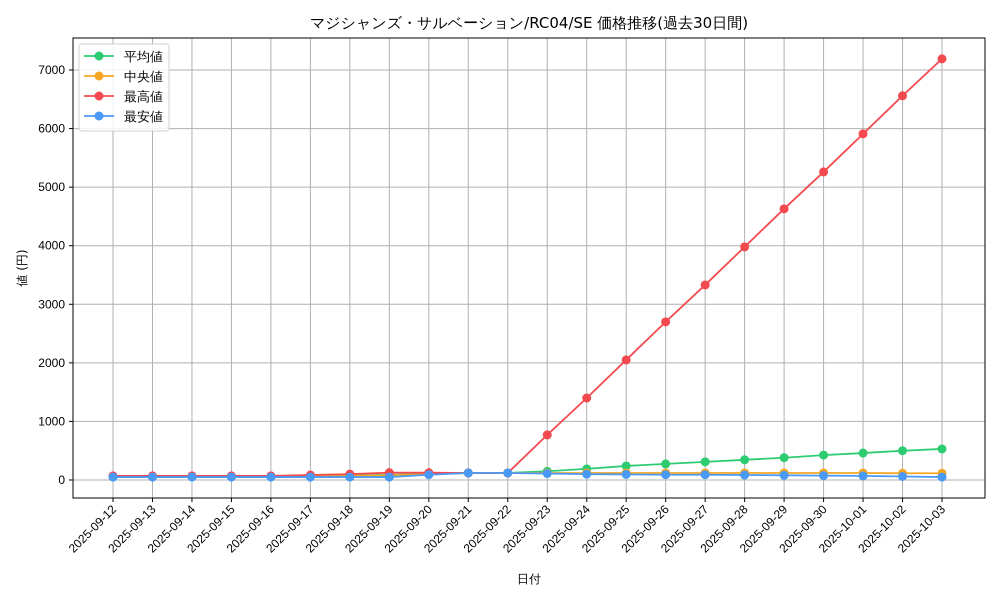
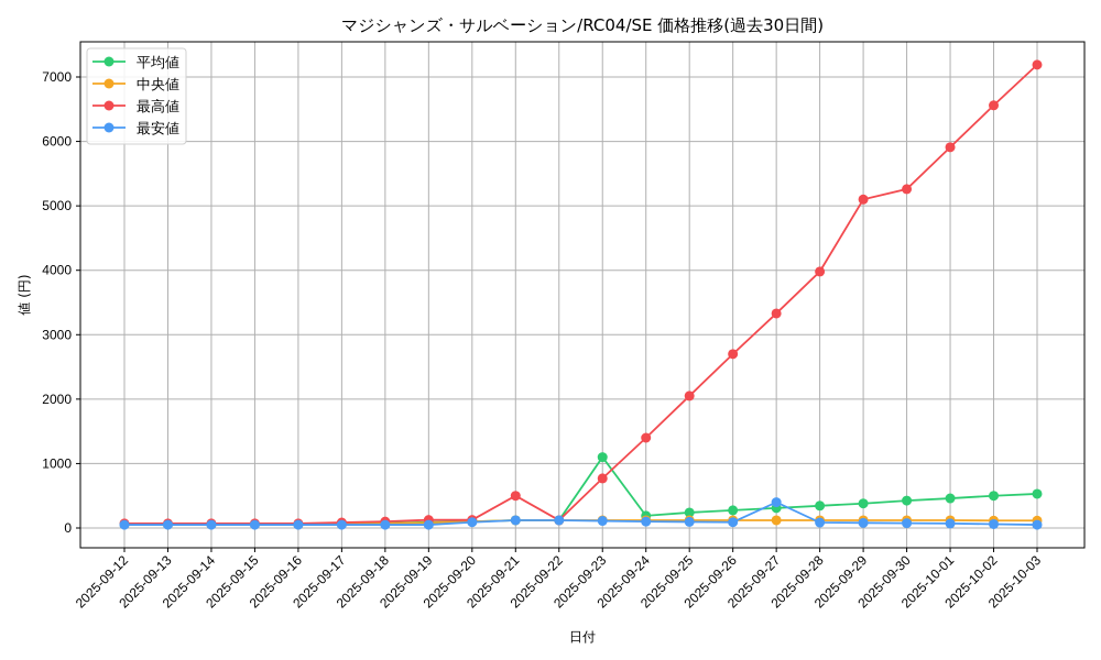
最高値/2025-09-21: 100 -> 500
平均値/2025-09-23: 200 -> 1100
最安値/2025-09-27: 100 -> 400
最高値/2025-09-29: 4600 -> 5100
